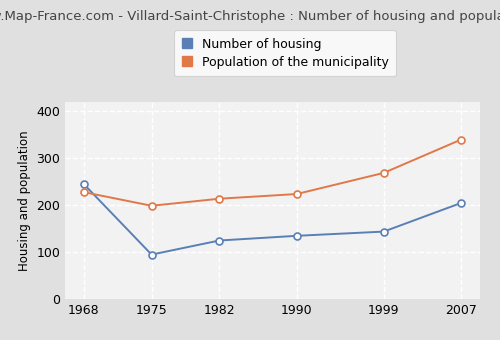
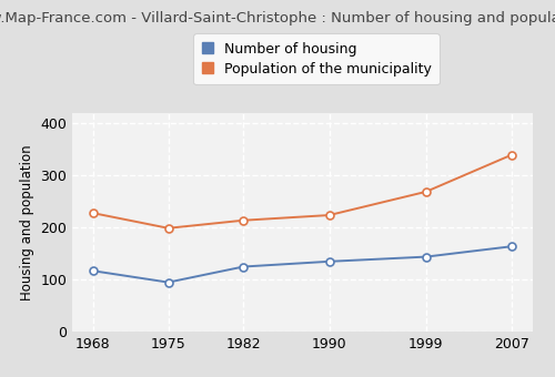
Number of housing/1968: 245 -> 117
Number of housing/2007: 205 -> 164
